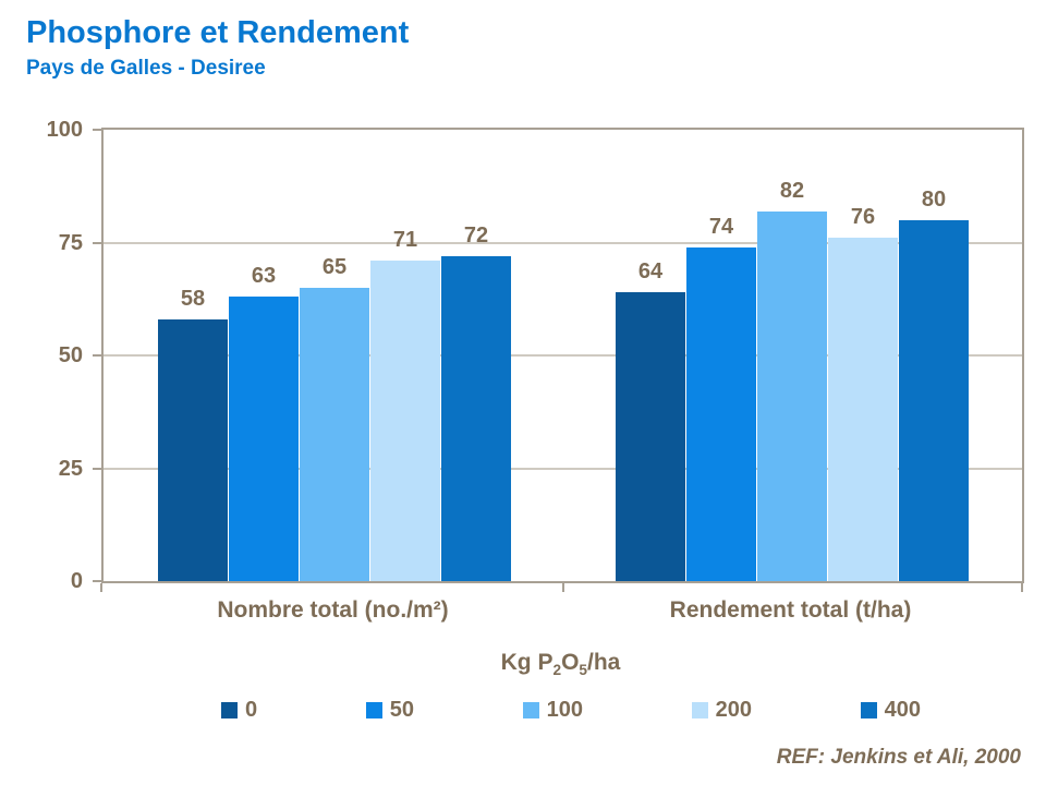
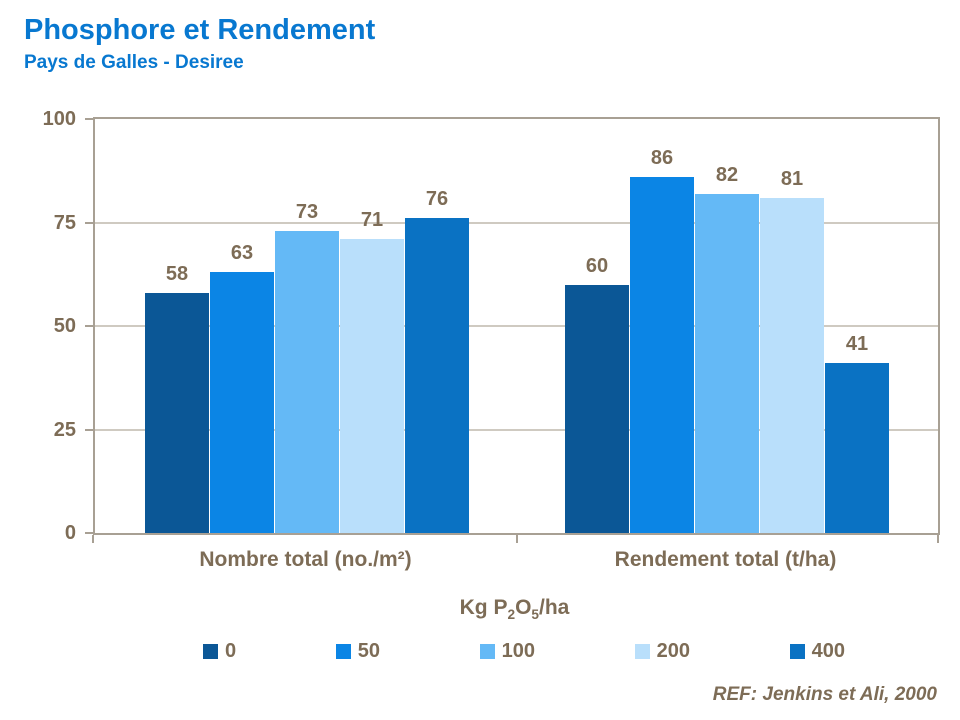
100/Nombre total (no./m²): 65 -> 73
400/Nombre total (no./m²): 72 -> 76
0/Rendement total (t/ha): 64 -> 60
50/Rendement total (t/ha): 74 -> 86
200/Rendement total (t/ha): 76 -> 81
400/Rendement total (t/ha): 80 -> 41
